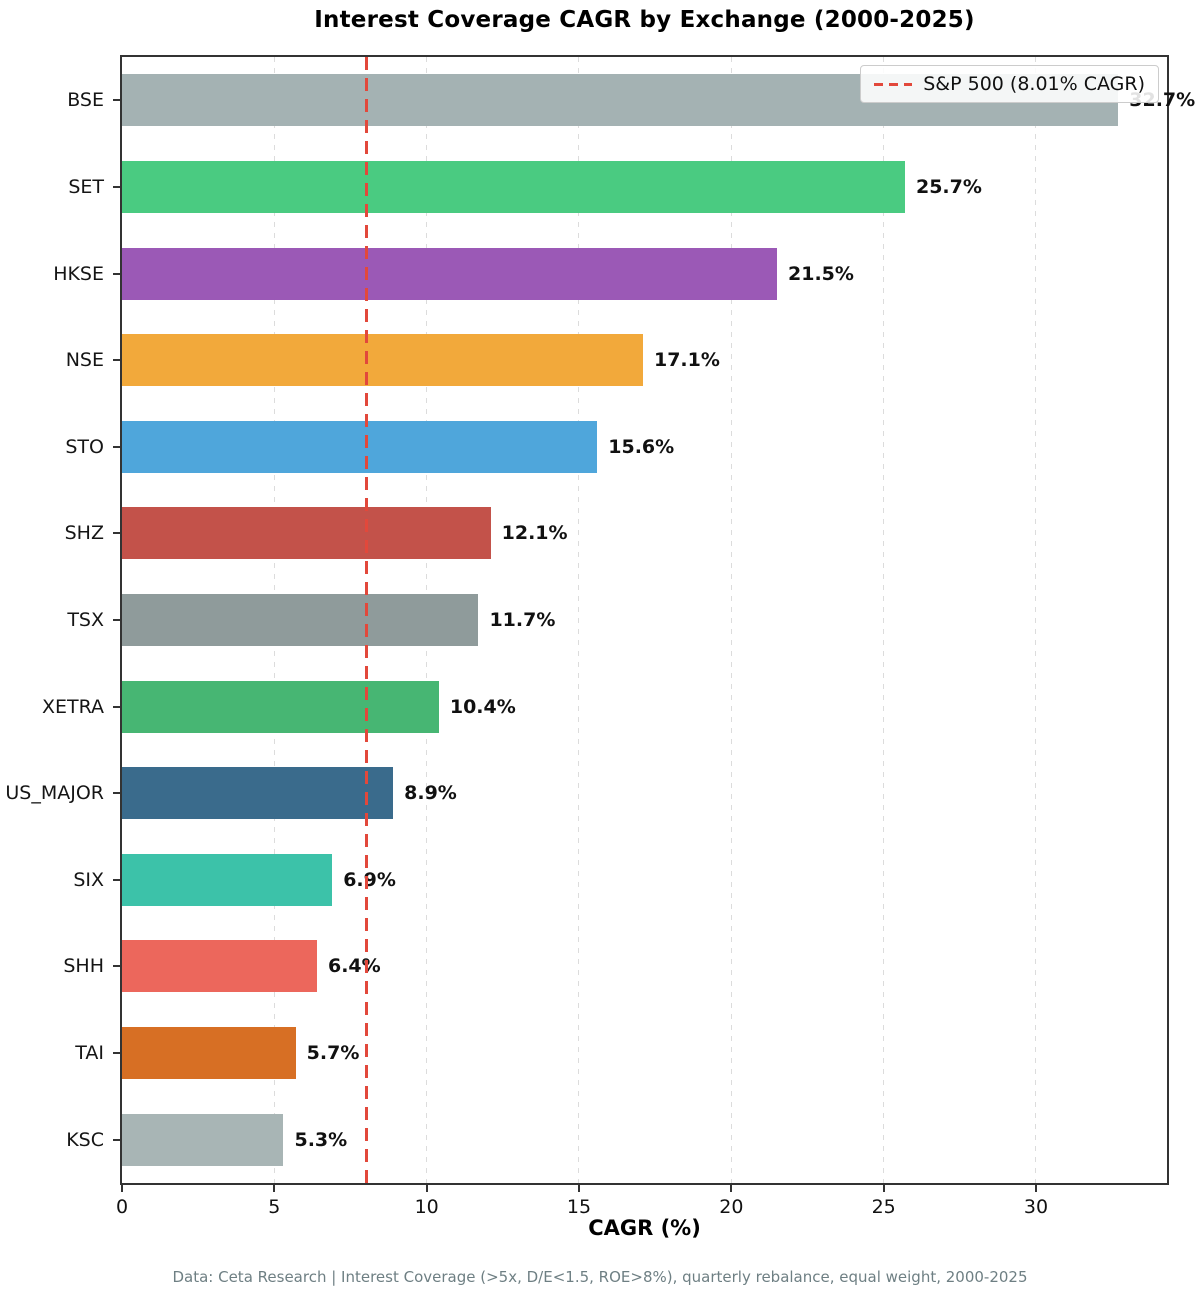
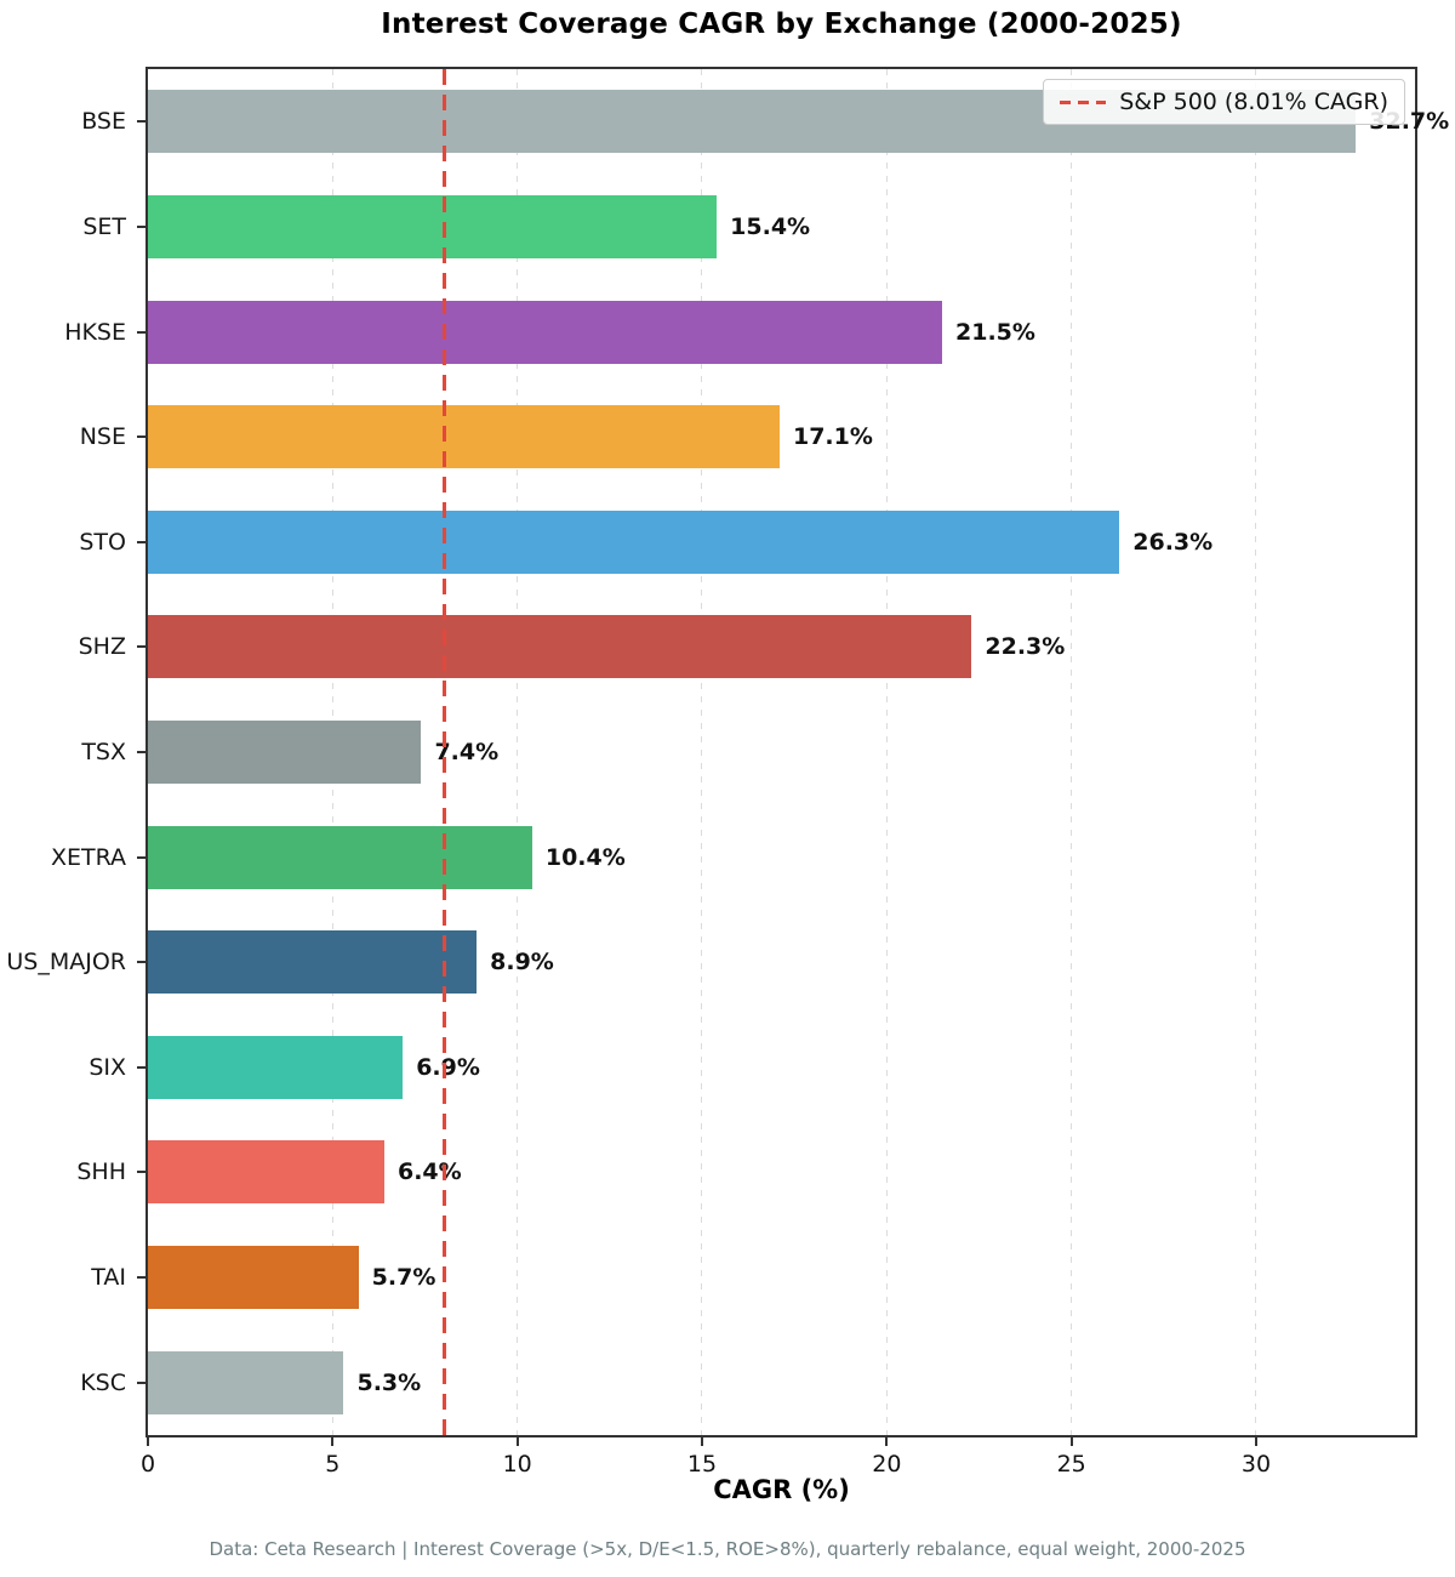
SET: 25.7% -> 15.4%
STO: 15.6% -> 26.3%
SHZ: 12.1% -> 22.3%
TSX: 11.7% -> 7.4%
